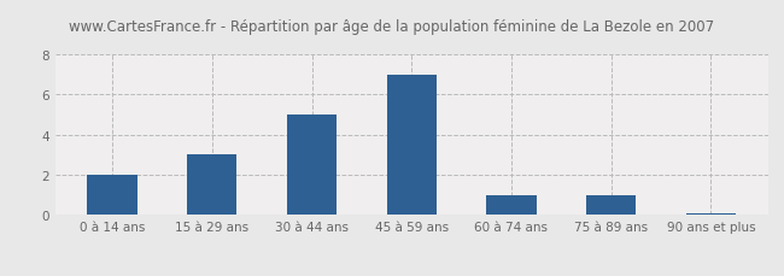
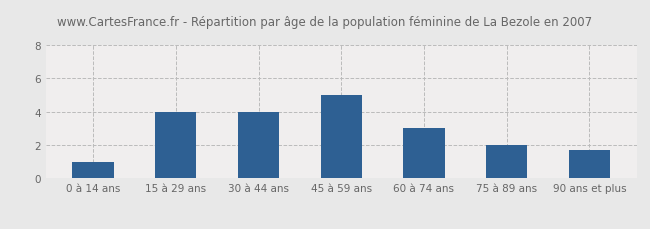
0 à 14 ans: 2.0 -> 1.0
15 à 29 ans: 3.0 -> 4.0
30 à 44 ans: 5.0 -> 4.0
45 à 59 ans: 7.0 -> 5.0
60 à 74 ans: 1.0 -> 3.0
75 à 89 ans: 1.0 -> 2.0
90 ans et plus: 0.1 -> 1.7
